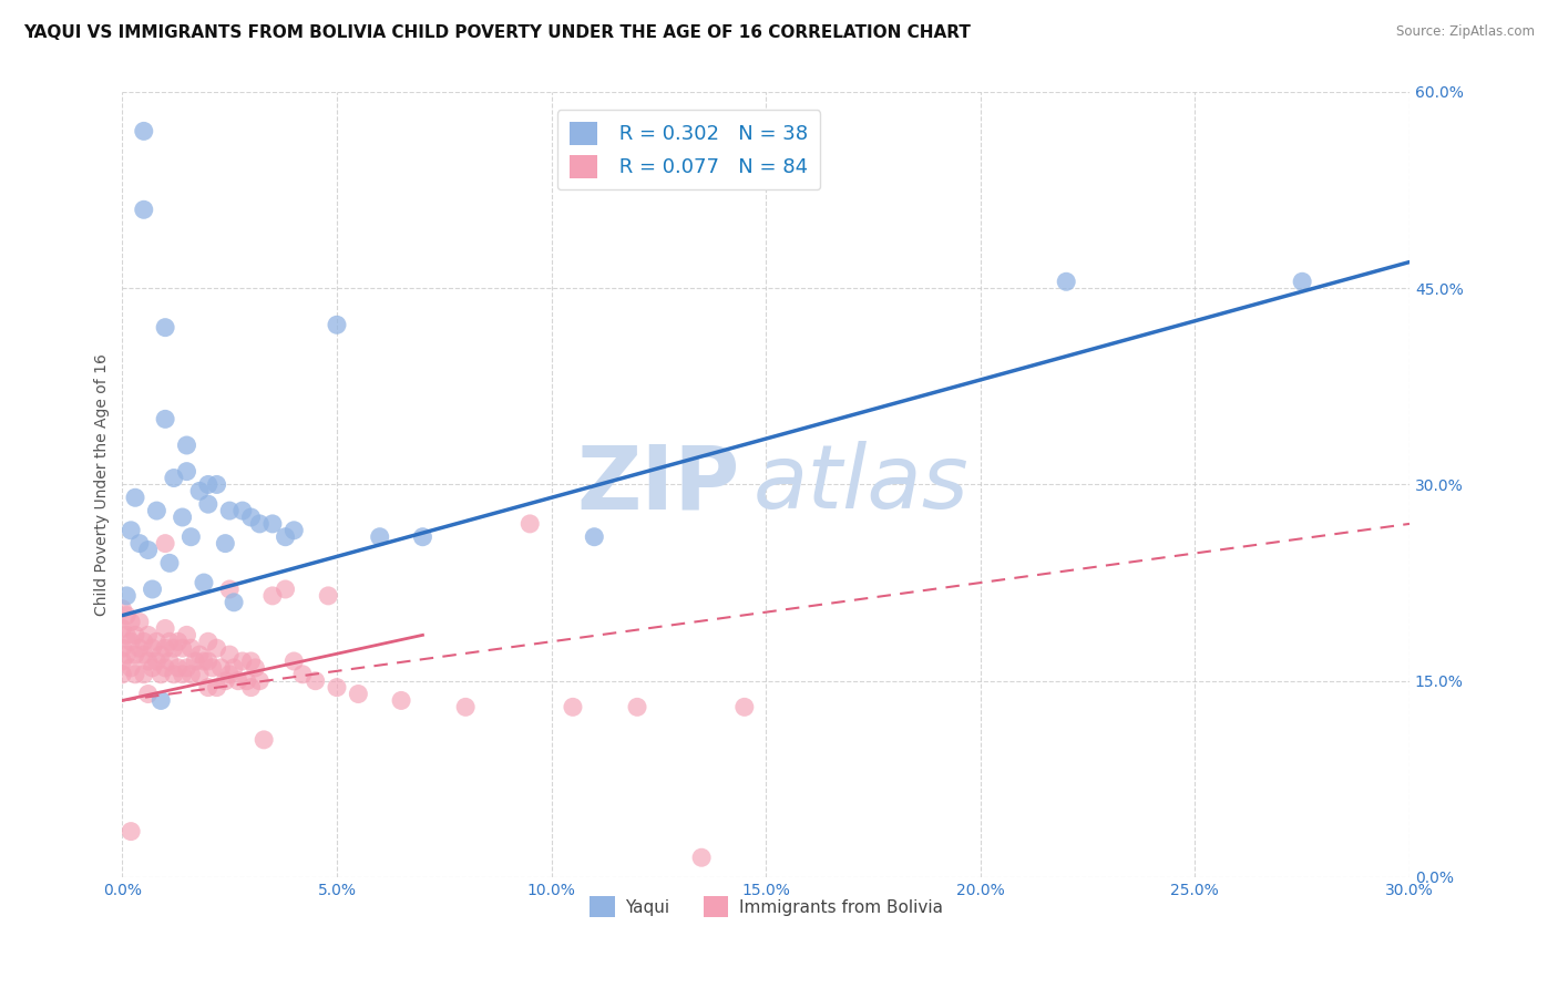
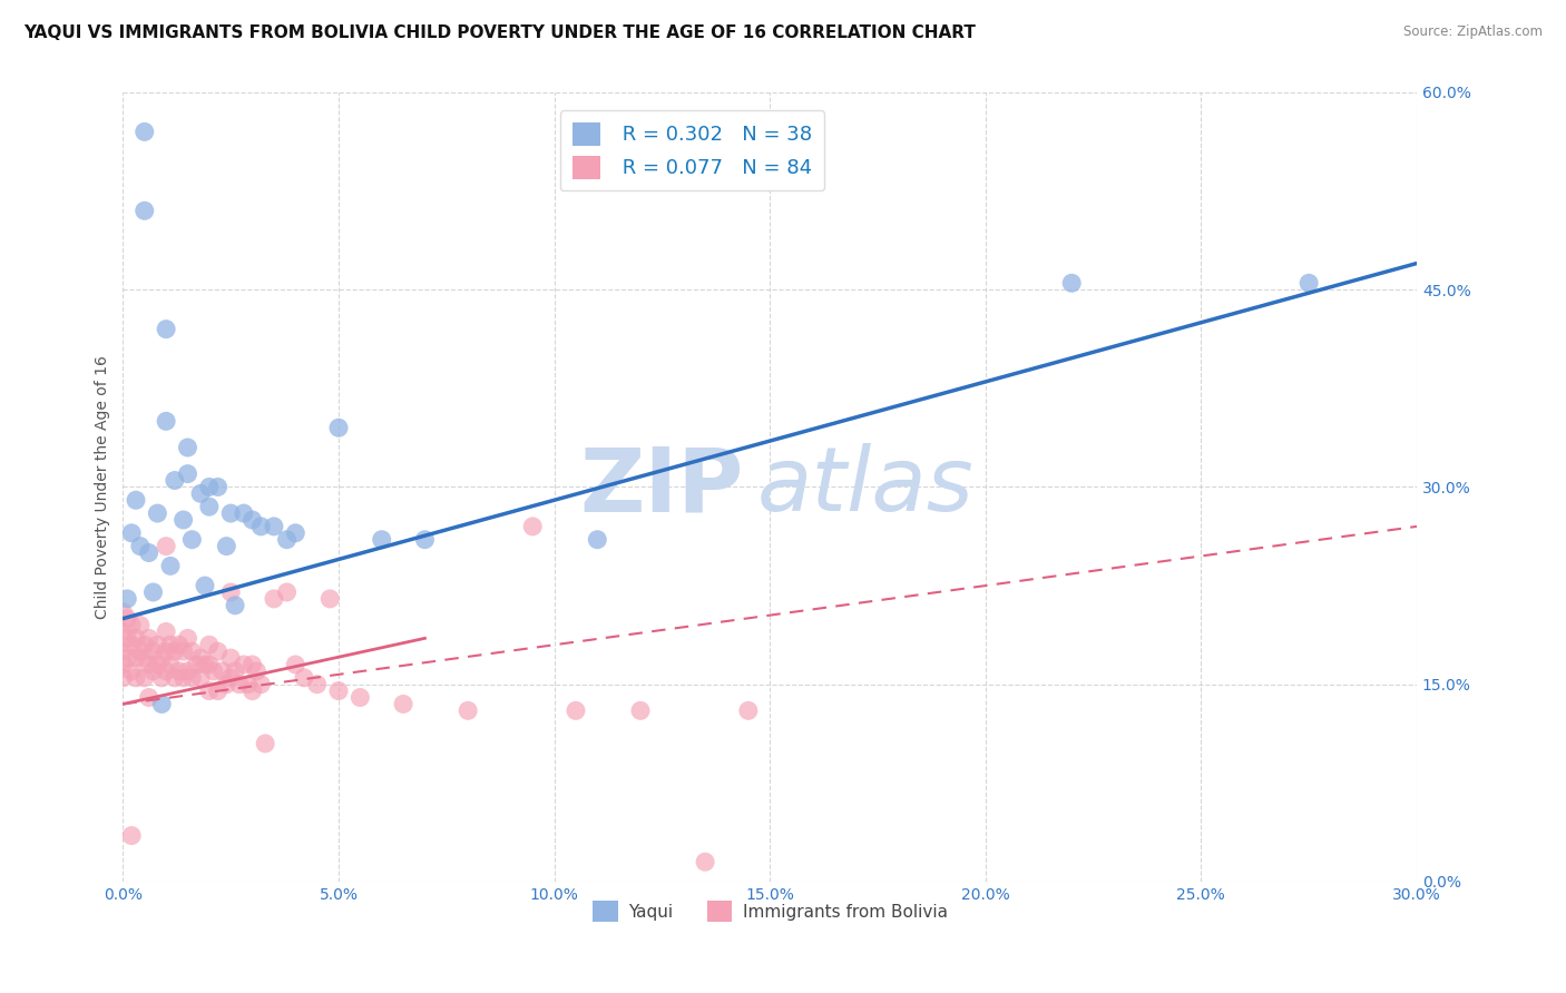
Yaqui/5.0%: 42.2% -> 34.5%
